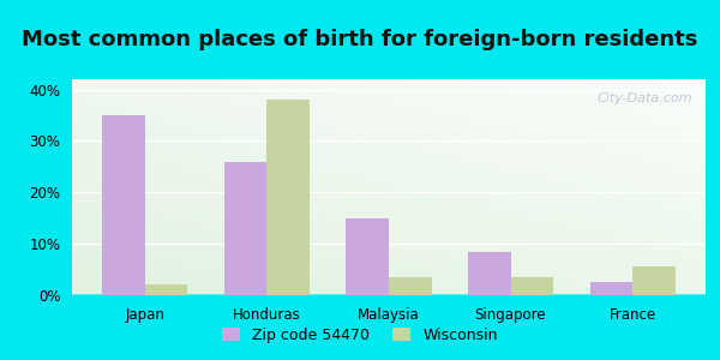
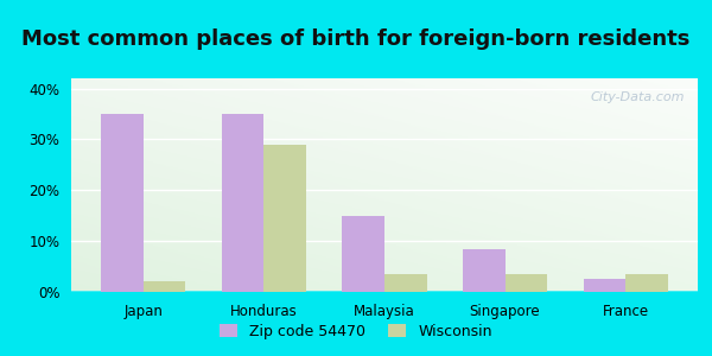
Zip code 54470/Honduras: 26.0% -> 35.0%
Wisconsin/Honduras: 38.0% -> 29.0%
Wisconsin/France: 5.5% -> 3.5%
